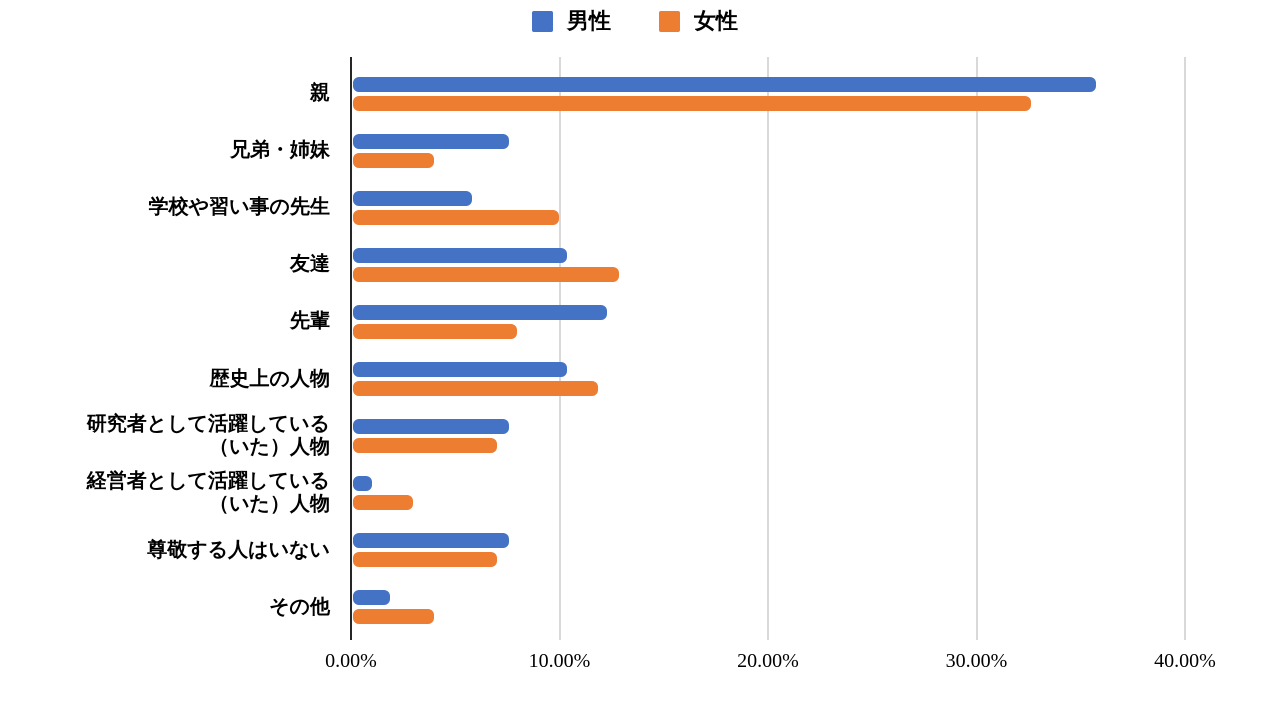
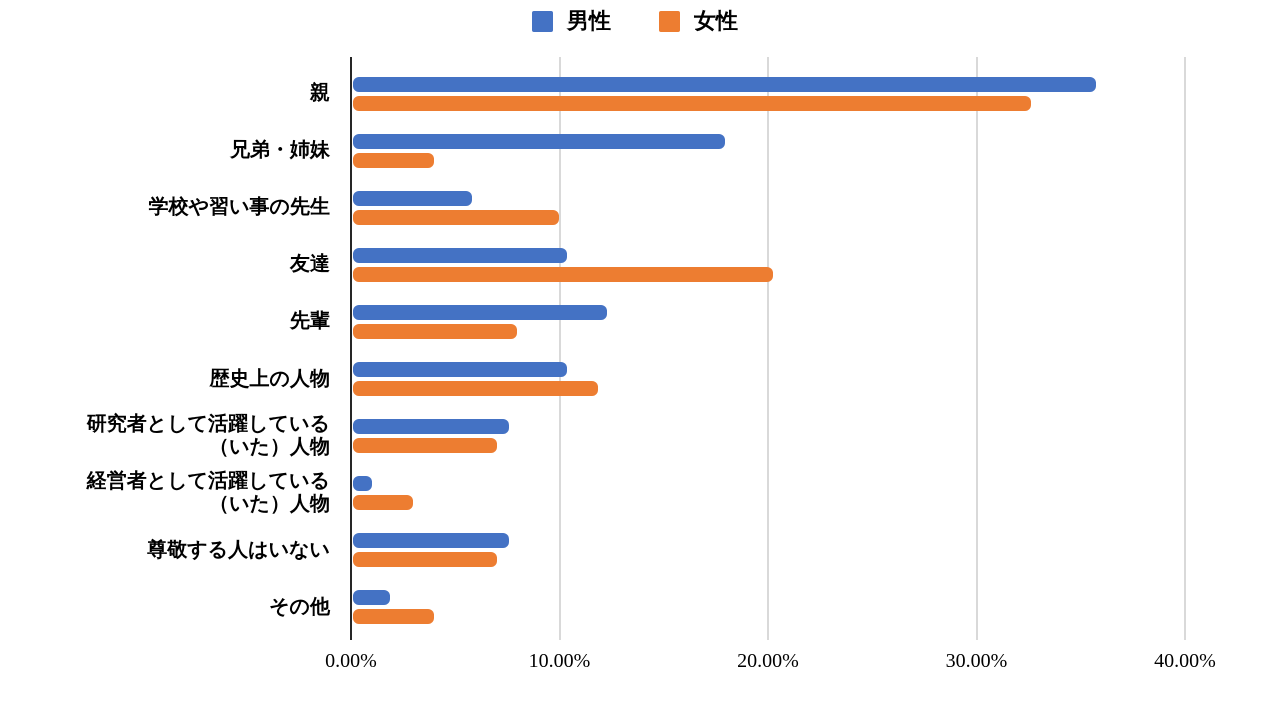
男性/兄弟・姉妹: 7.5% -> 17.9%
女性/友達: 12.8% -> 20.2%
